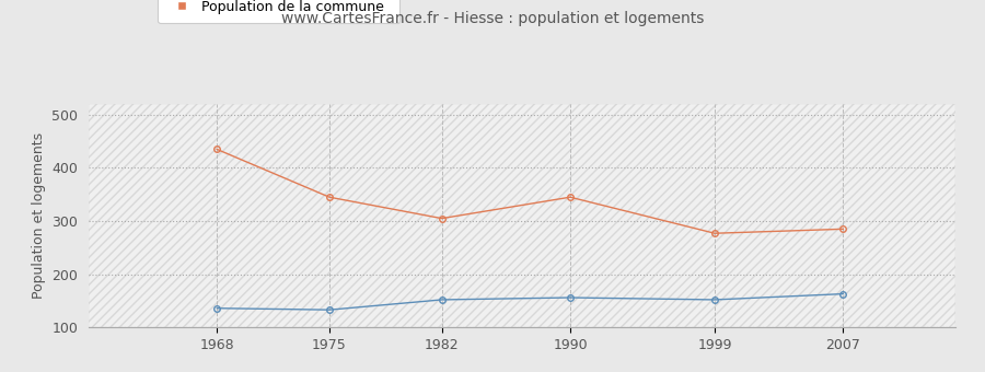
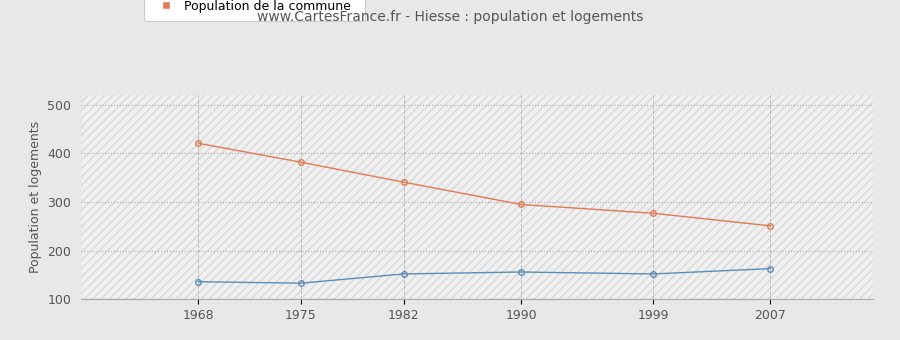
Population de la commune/1968: 435 -> 421
Population de la commune/1975: 345 -> 382
Population de la commune/1982: 305 -> 341
Population de la commune/1990: 345 -> 295
Population de la commune/2007: 285 -> 251
